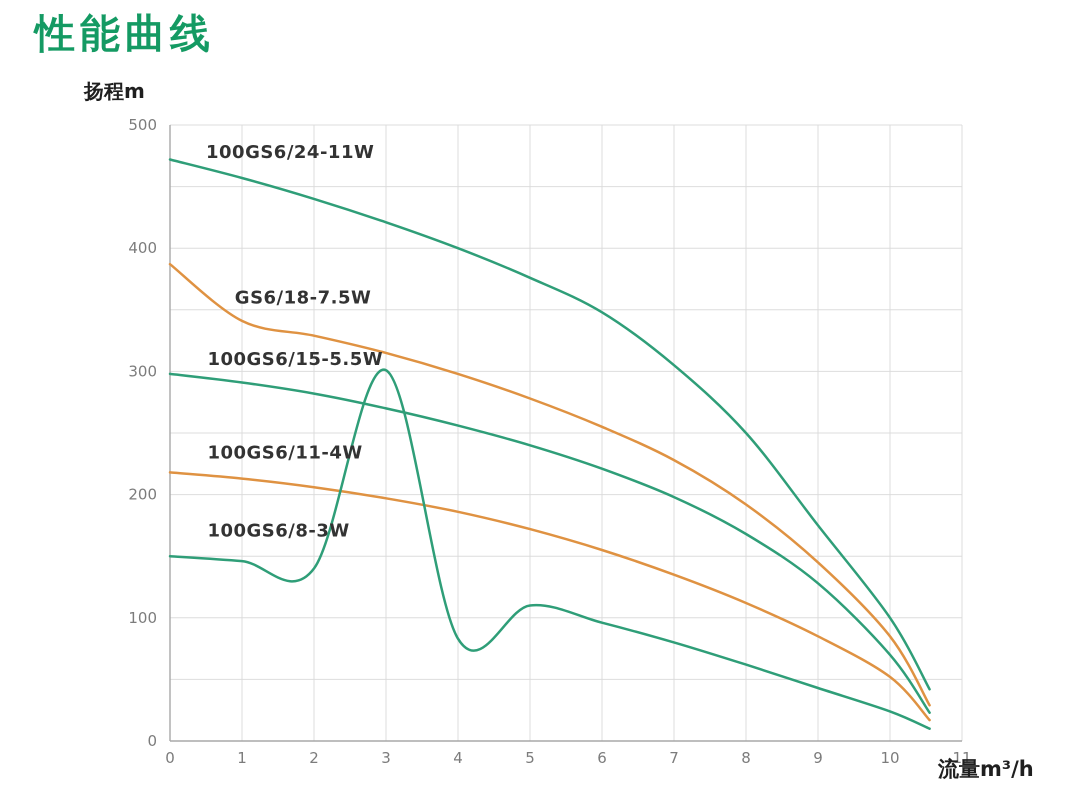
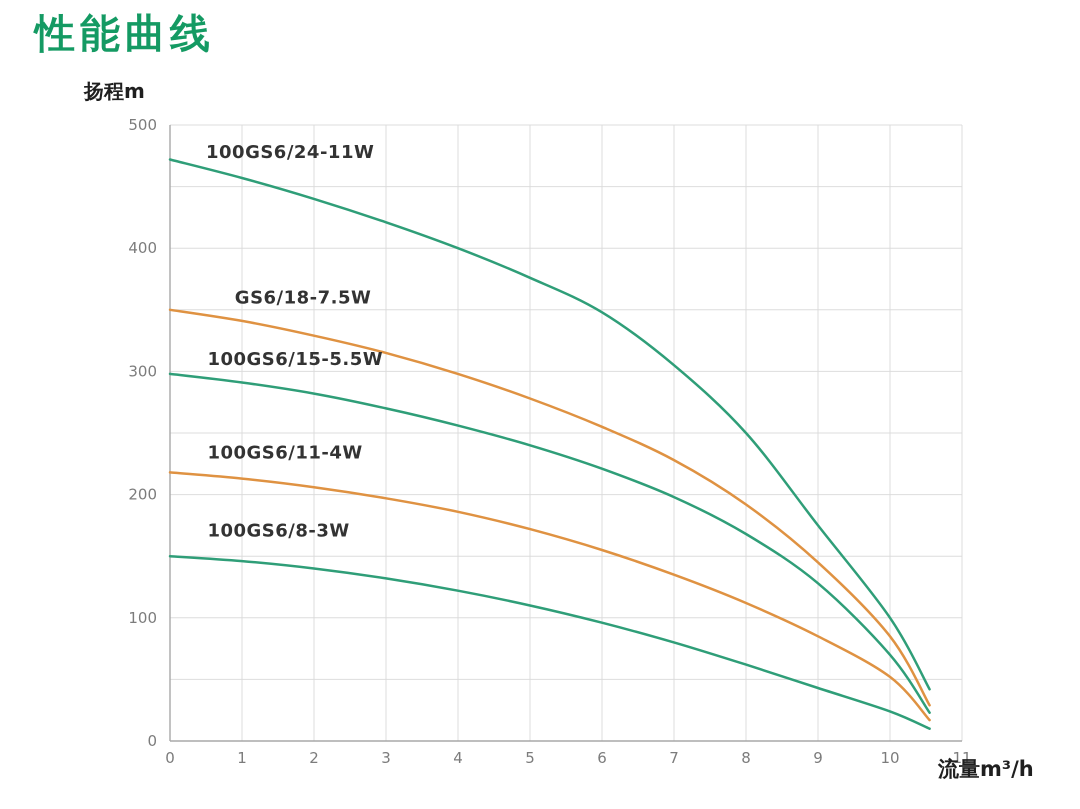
GS6/18-7.5W/0: 387 -> 350
100GS6/8-3W/3: 301 -> 132
100GS6/8-3W/4: 83 -> 122
